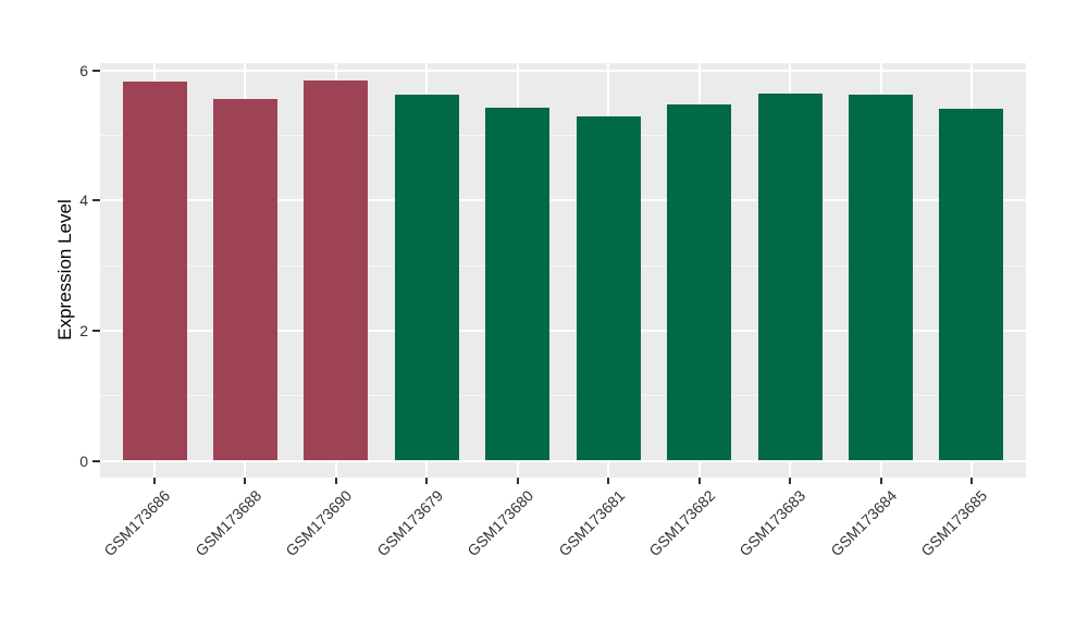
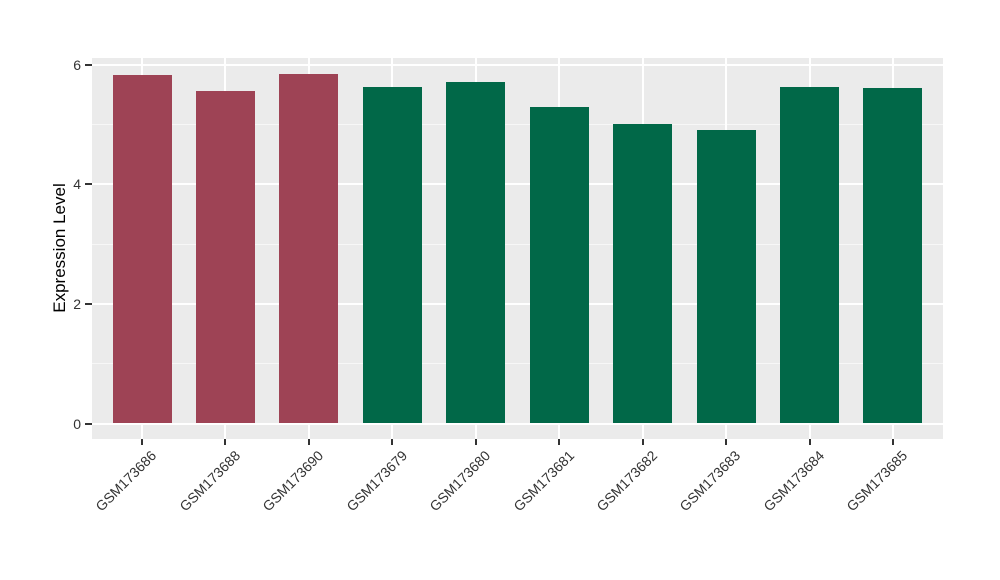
GSM173680: 5.4 -> 5.7
GSM173682: 5.5 -> 5.0
GSM173683: 5.6 -> 4.9
GSM173685: 5.4 -> 5.6
